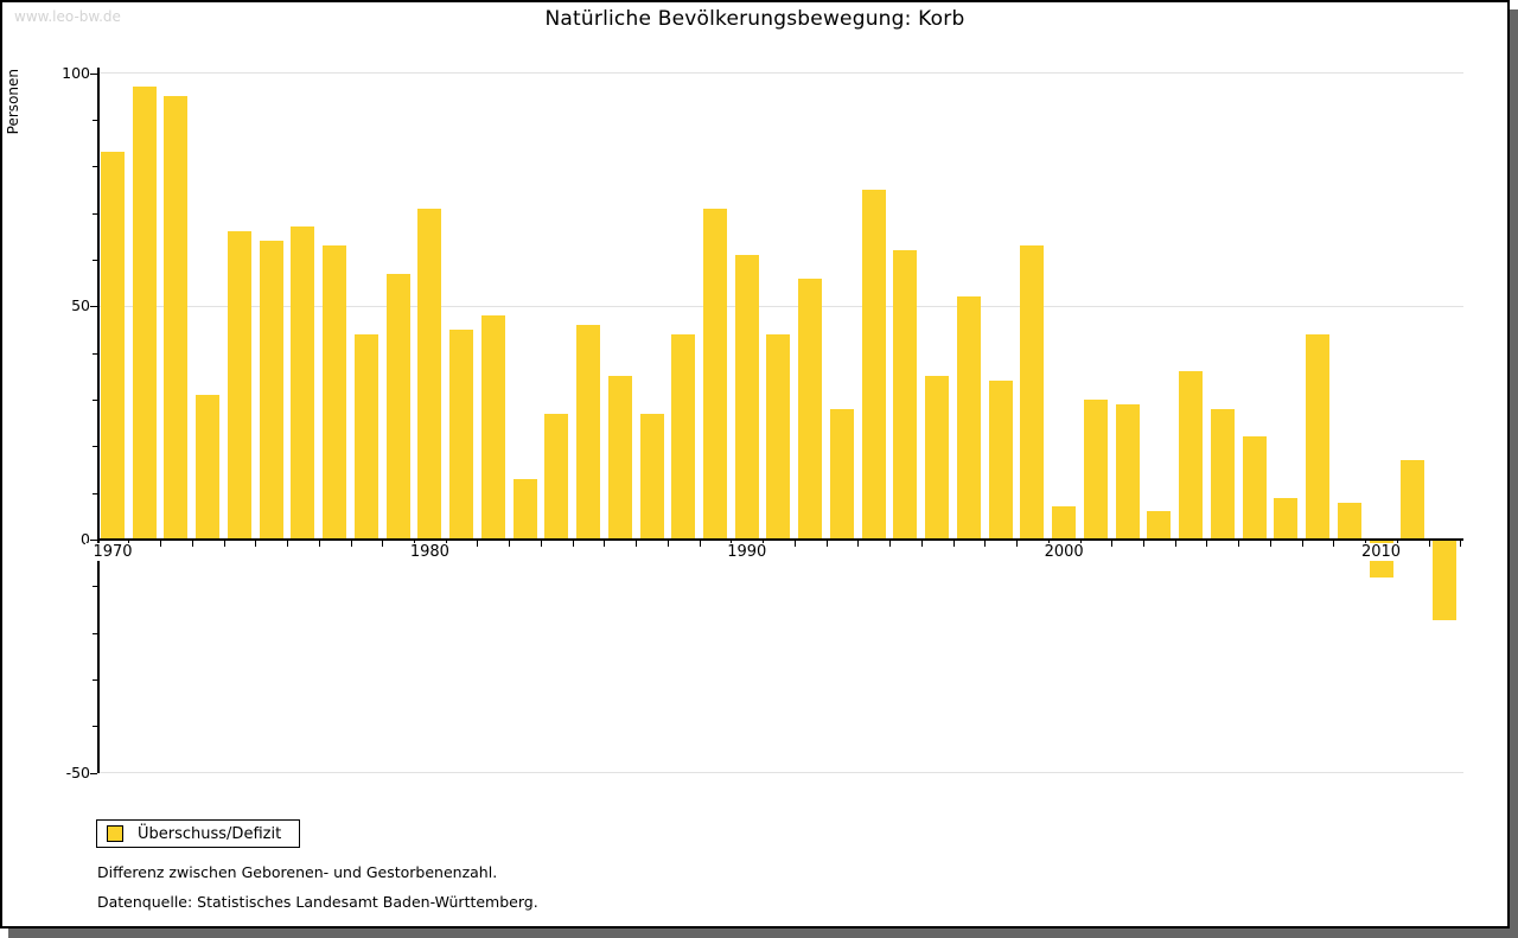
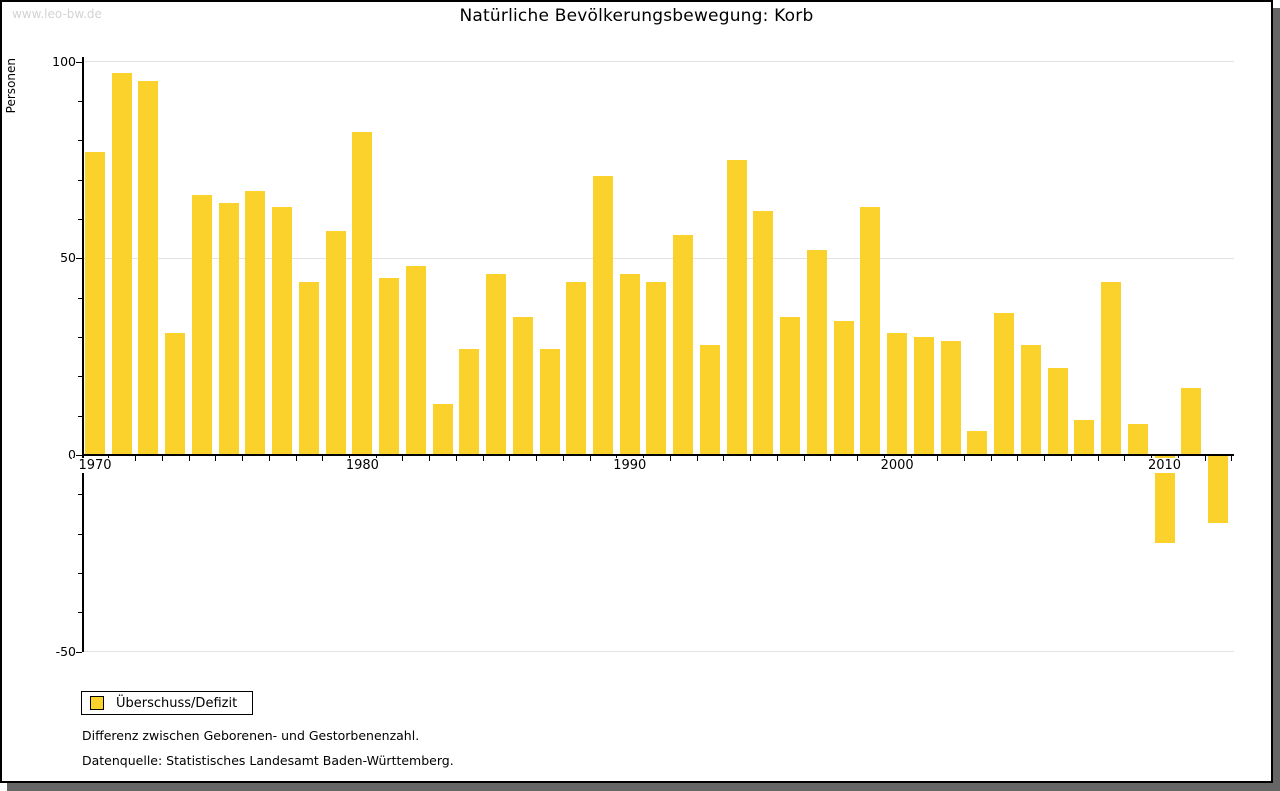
1970: 83 -> 77
1980: 71 -> 82
1990: 61 -> 46
2000: 7 -> 31
2010: -8 -> -22
